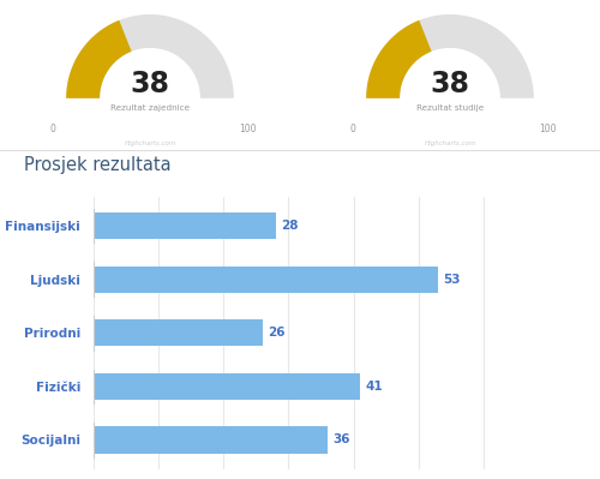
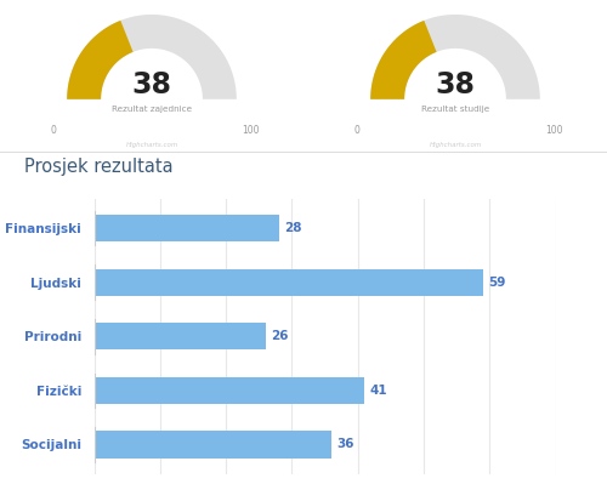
Ljudski: 53 -> 59
